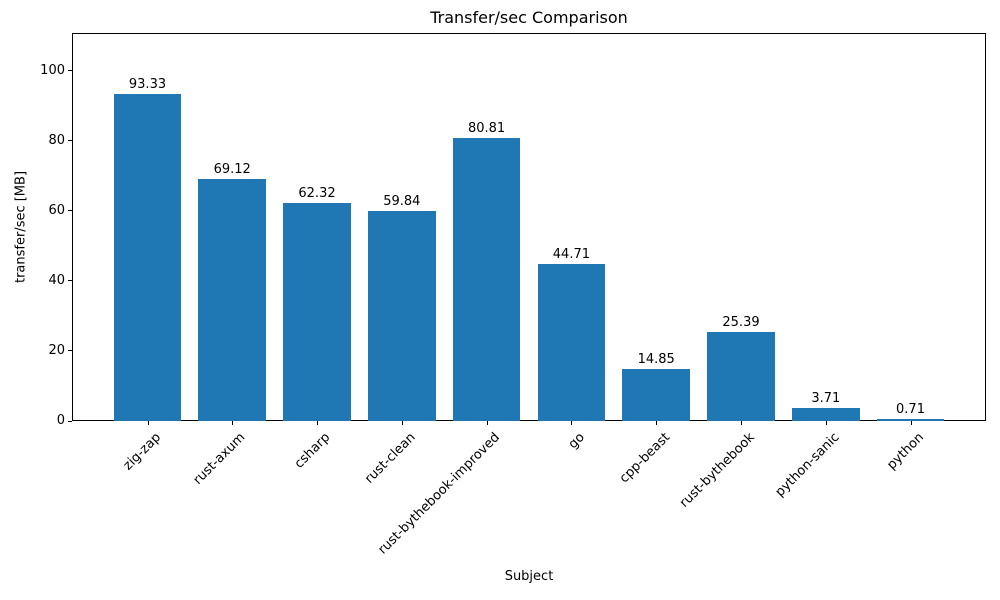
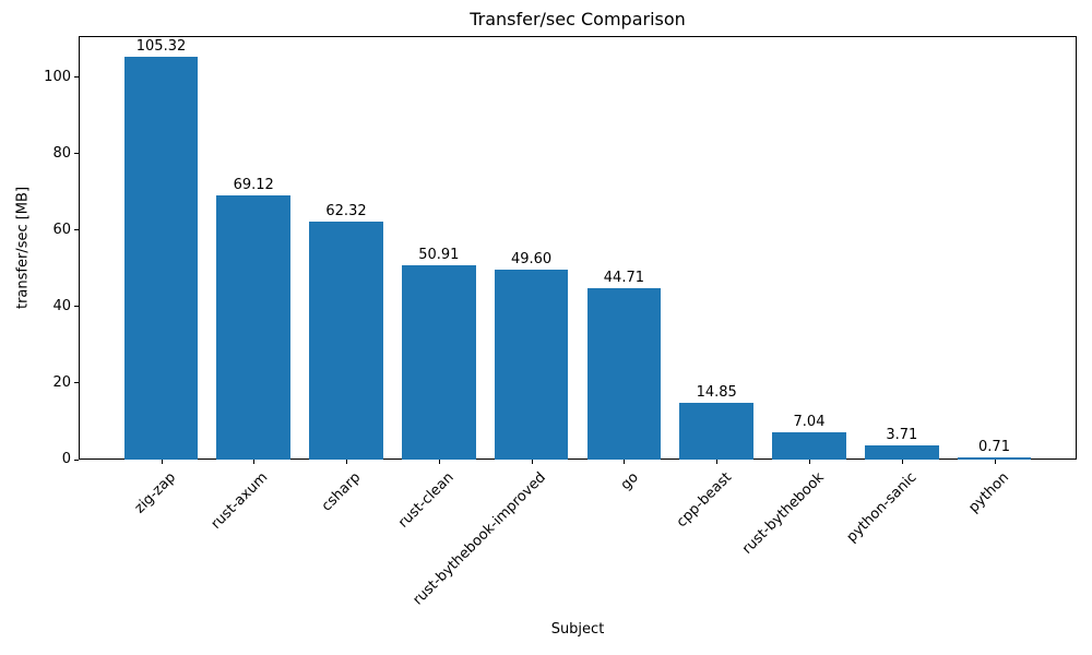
zig-zap: 93.33 -> 105.32
rust-clean: 59.84 -> 50.91
rust-bythebook-improved: 80.81 -> 49.60
rust-bythebook: 25.39 -> 7.04
